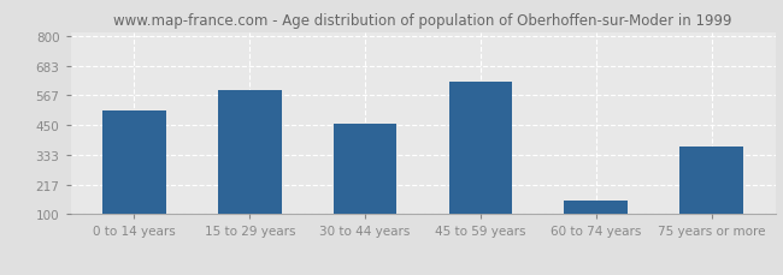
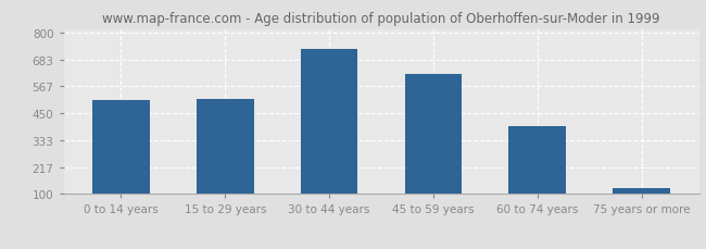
15 to 29 years: 585 -> 513
30 to 44 years: 455 -> 726
60 to 74 years: 155 -> 392
75 years or more: 365 -> 127
